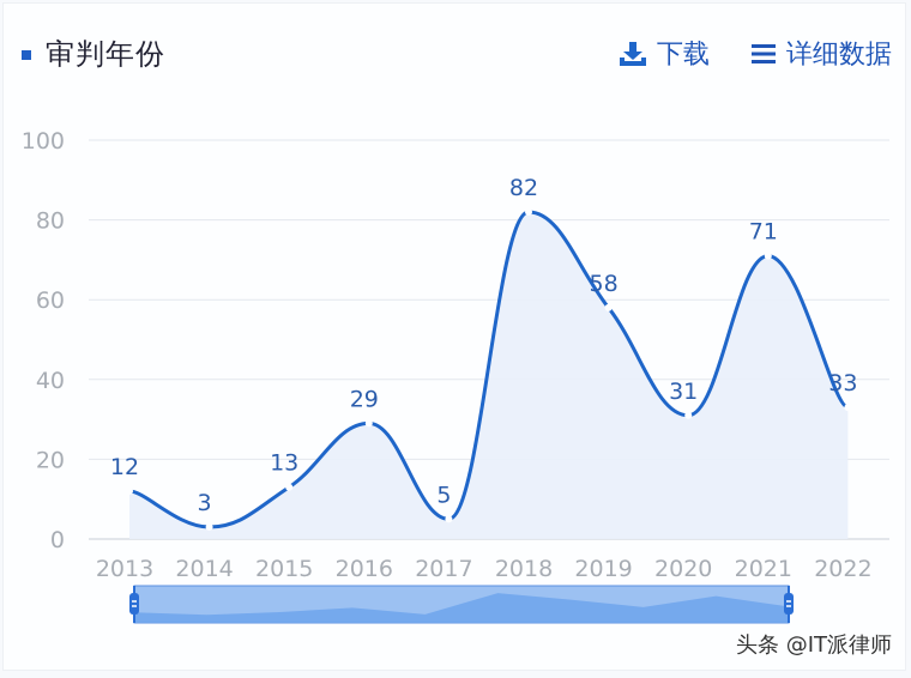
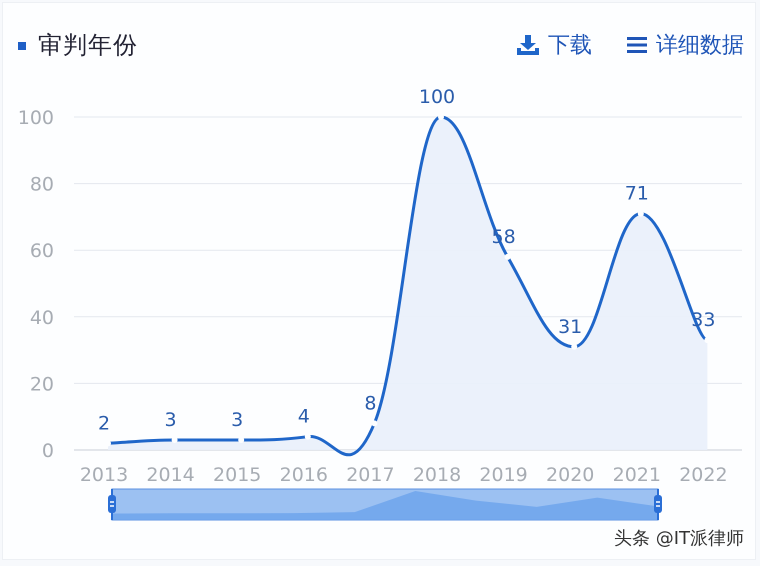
2013: 12 -> 2
2015: 13 -> 3
2016: 29 -> 4
2017: 5 -> 8
2018: 82 -> 100
